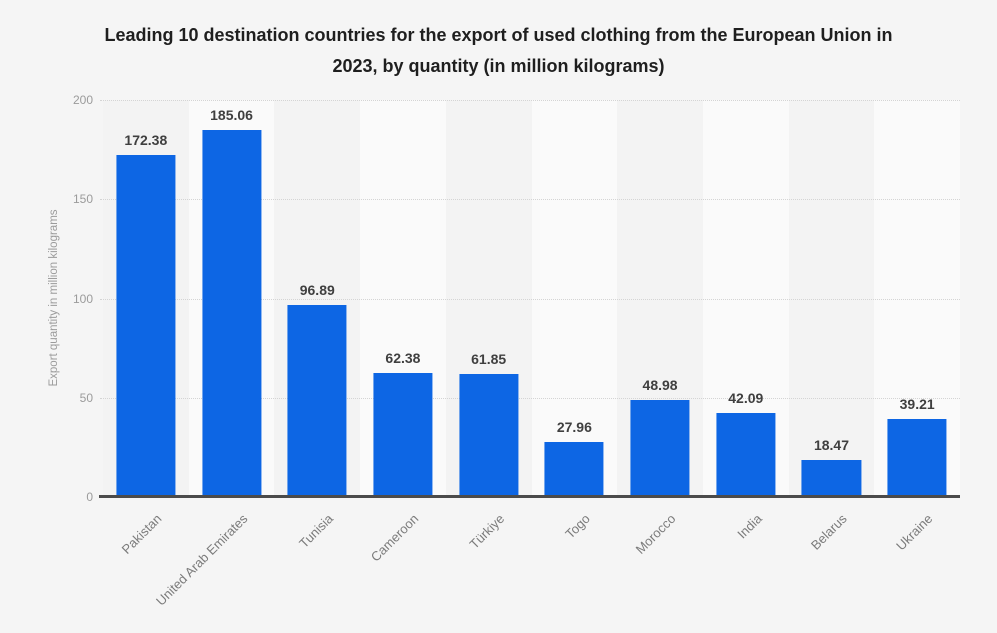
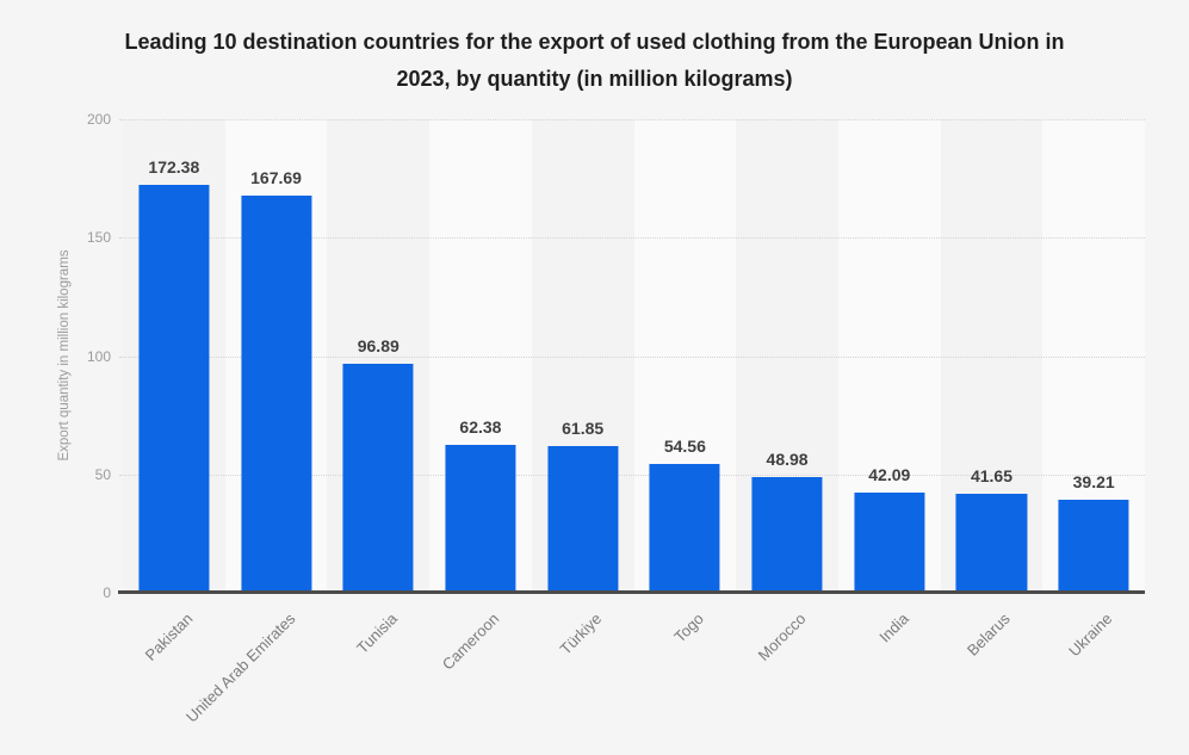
United Arab Emirates: 185.06 -> 167.69
Togo: 27.96 -> 54.56
Belarus: 18.47 -> 41.65
